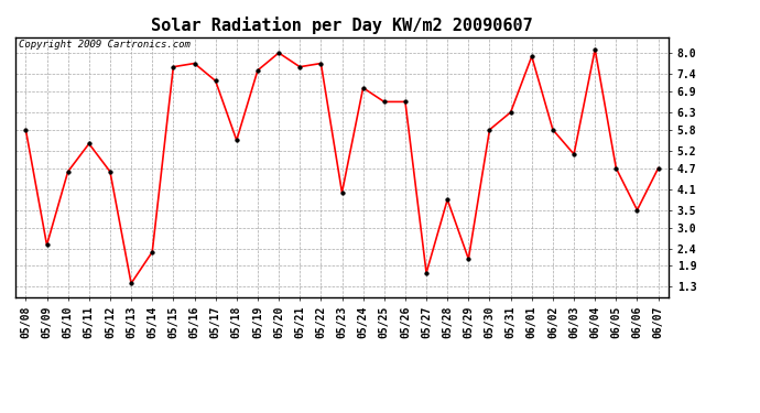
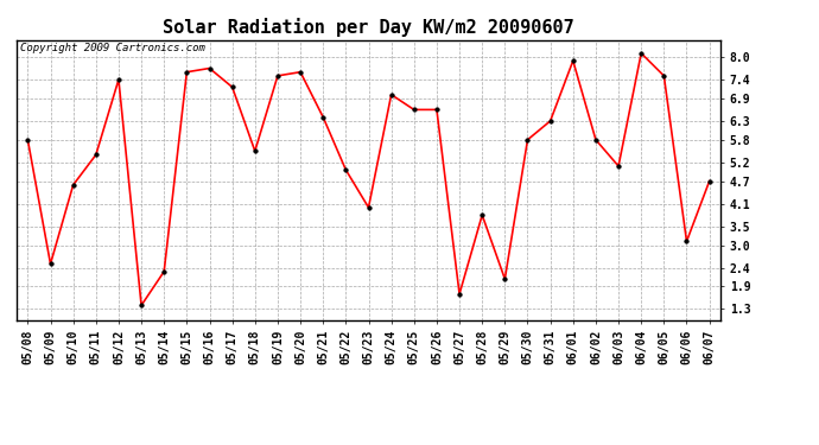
05/12: 4.6 -> 7.4
05/20: 8.0 -> 7.6
05/21: 7.6 -> 6.4
05/22: 7.7 -> 5.0
06/05: 4.7 -> 7.5
06/06: 3.5 -> 3.1
